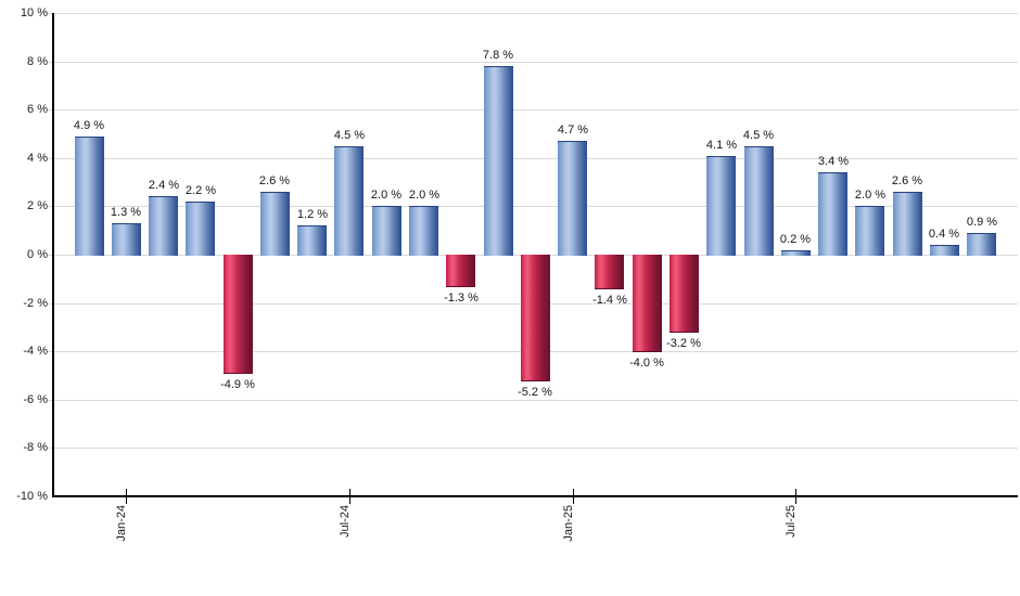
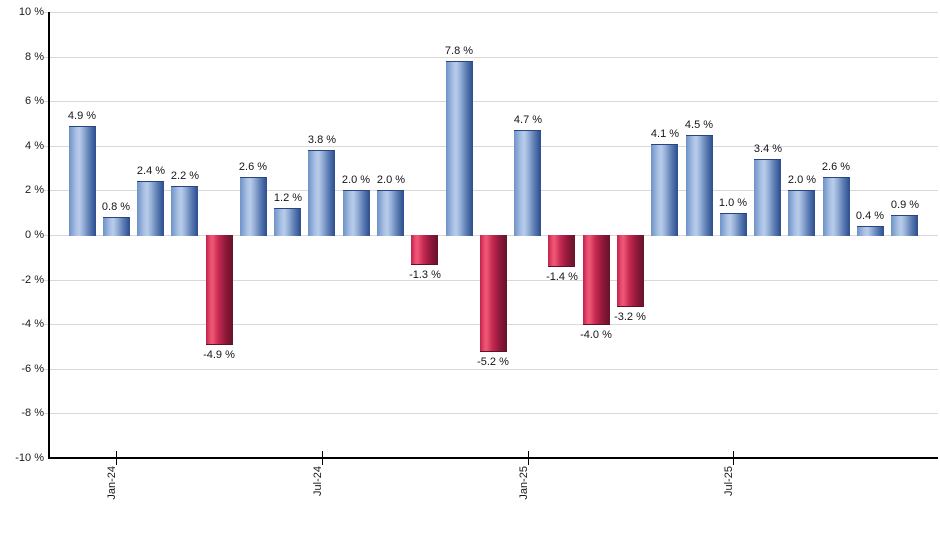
Jan-24: 1.3 -> 0.8
Jul-24: 4.5 -> 3.8
Jul-25: 0.2 -> 1.0
